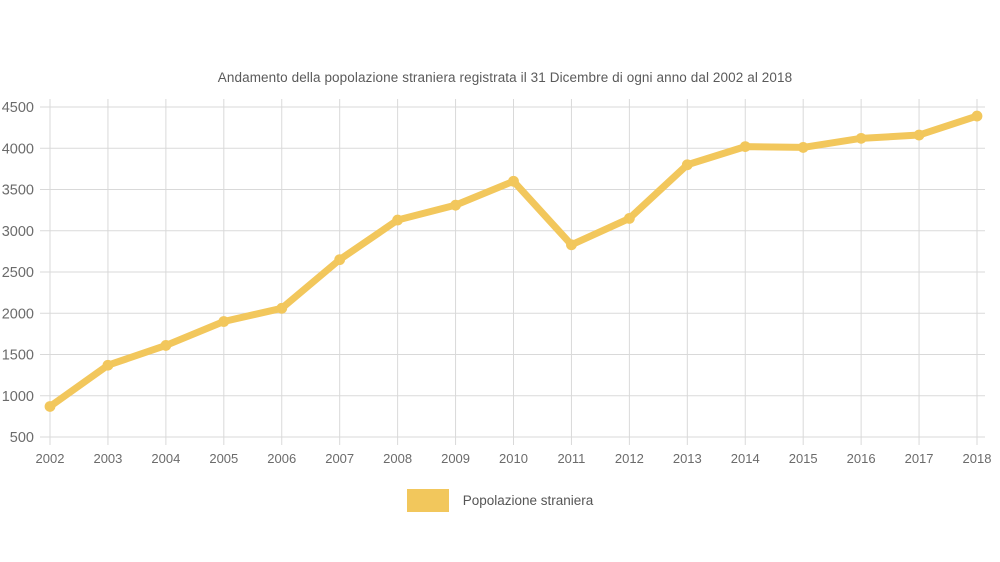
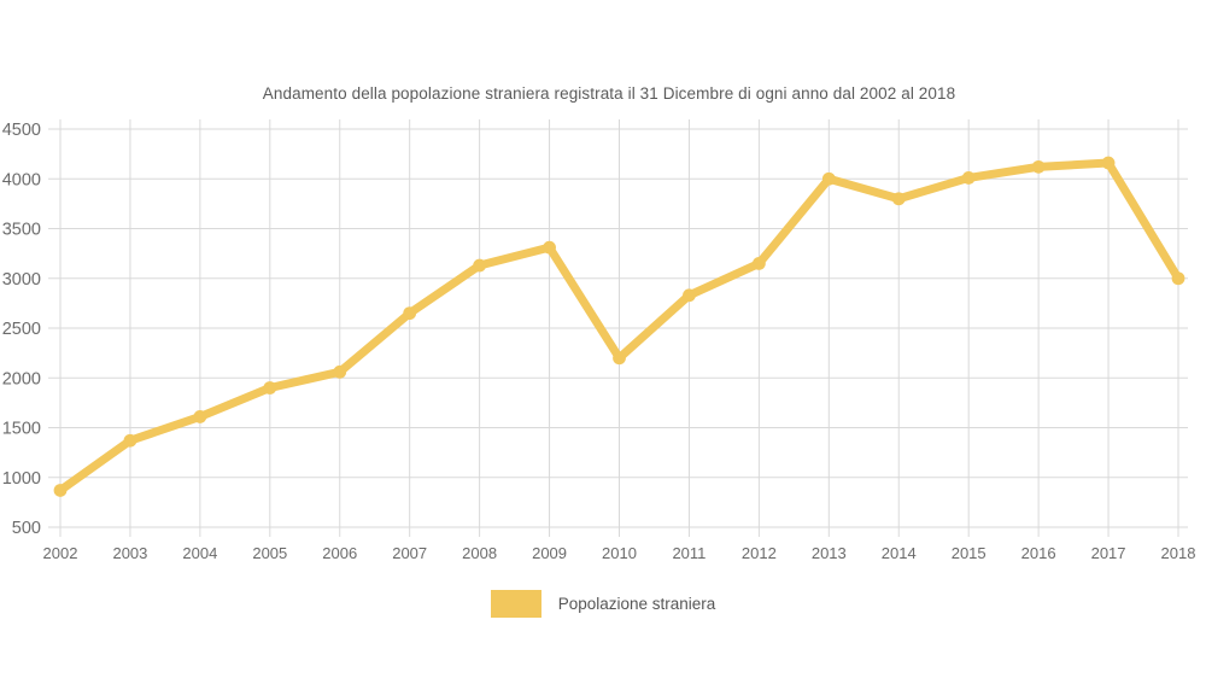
2010: 3600 -> 2200
2013: 3800 -> 4000
2014: 4000 -> 3800
2018: 4400 -> 3000
